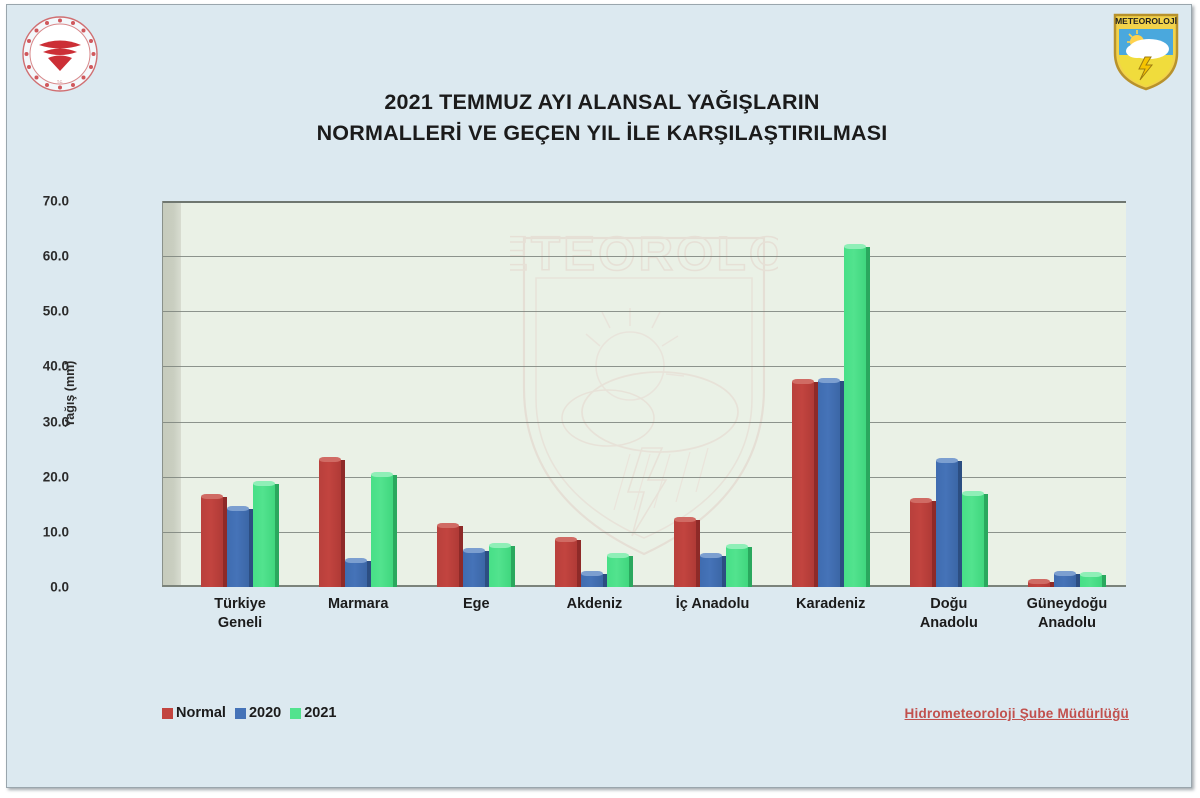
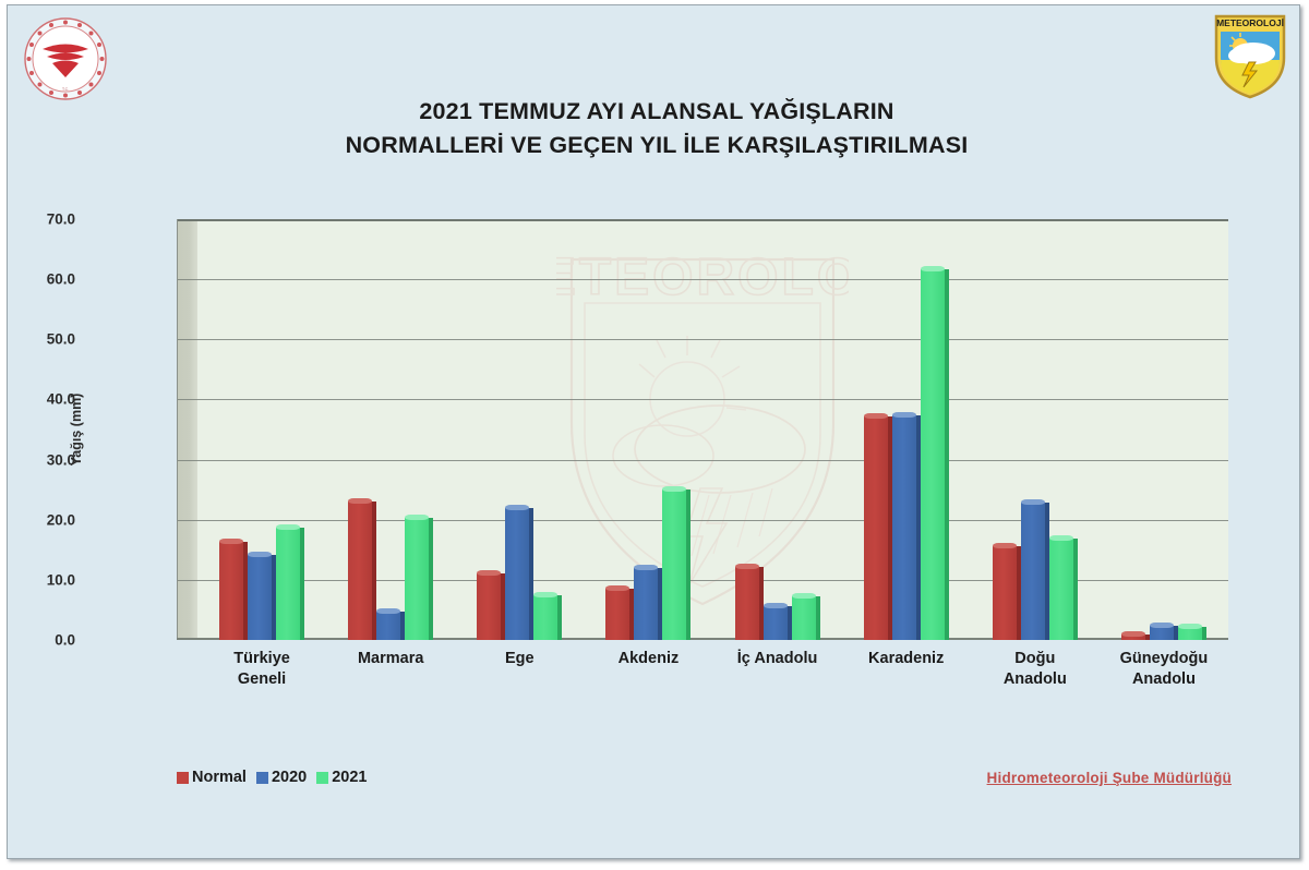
2020/Ege: 7 -> 22
2020/Akdeniz: 2 -> 12
2021/Akdeniz: 6 -> 25
